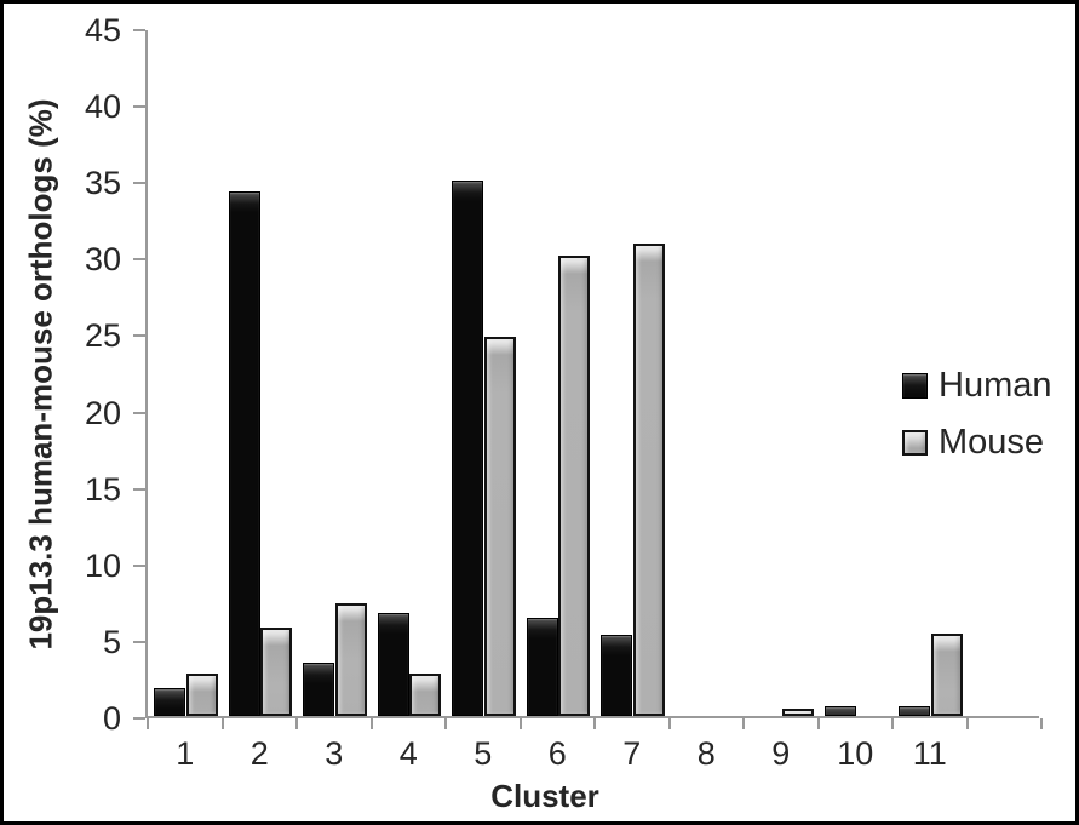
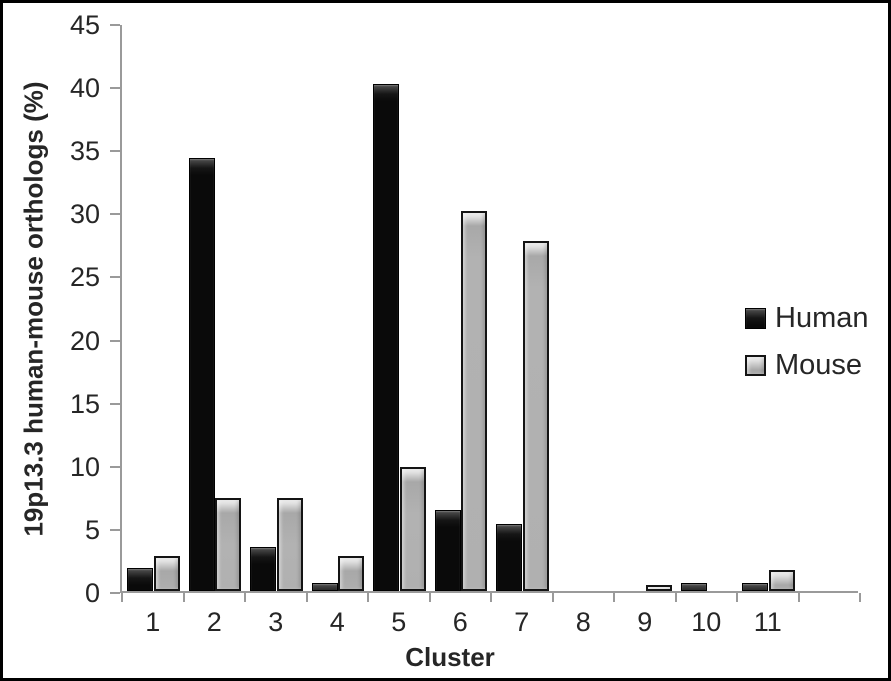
Mouse/2: 5.8 -> 7.4
Human/4: 6.7 -> 0.6
Human/5: 35.0 -> 40.2
Mouse/5: 24.8 -> 9.8
Mouse/7: 30.9 -> 27.7
Mouse/11: 5.4 -> 1.7
